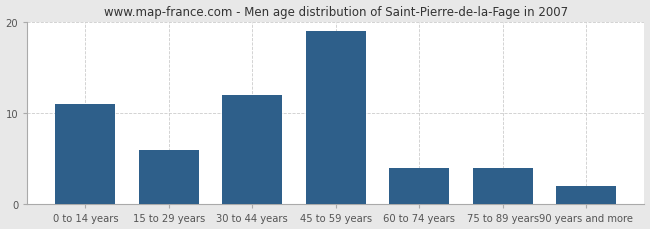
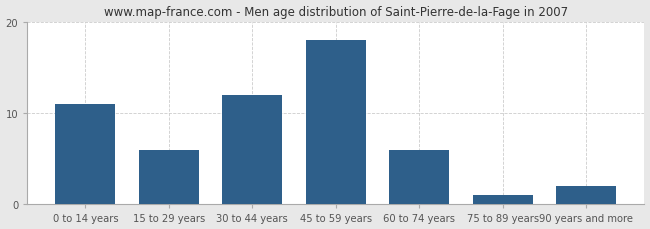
45 to 59 years: 19 -> 18
60 to 74 years: 4 -> 6
75 to 89 years: 4 -> 1
